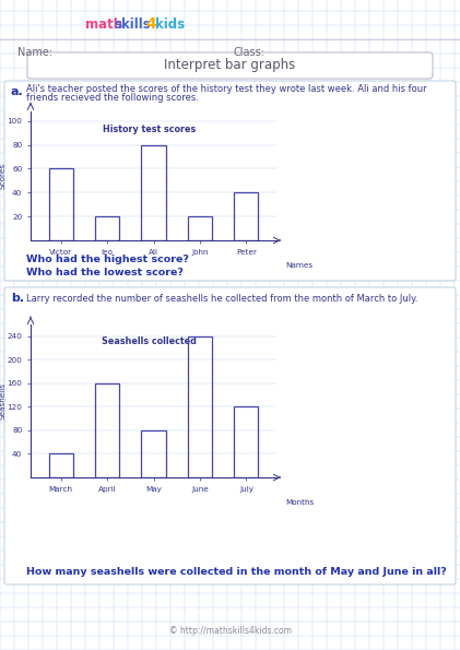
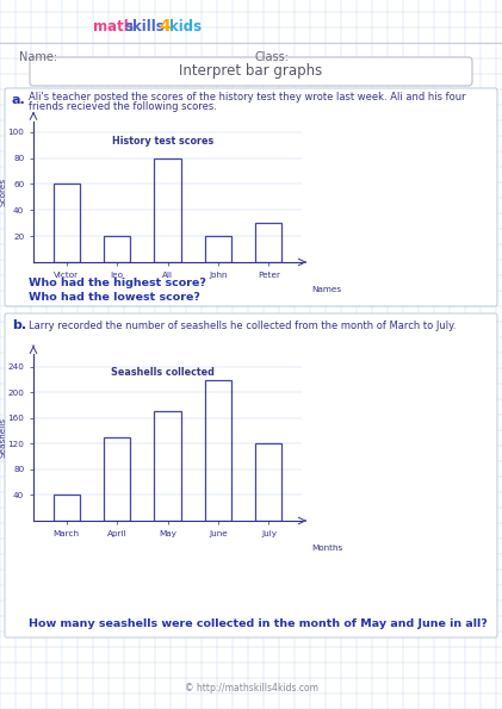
Peter: 40 -> 30
April: 160 -> 130
May: 80 -> 170
June: 240 -> 220
